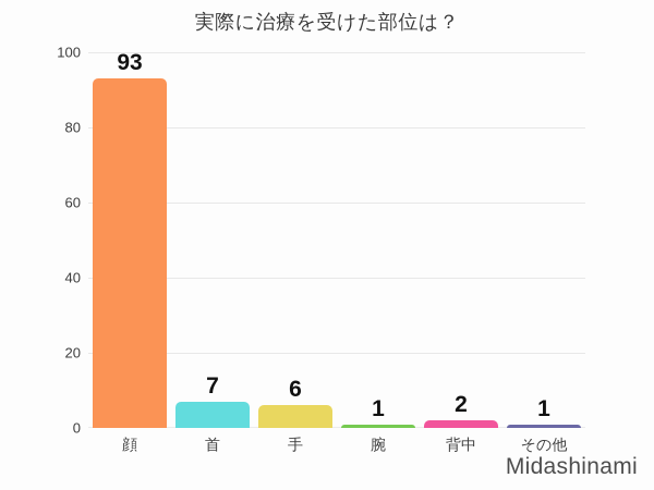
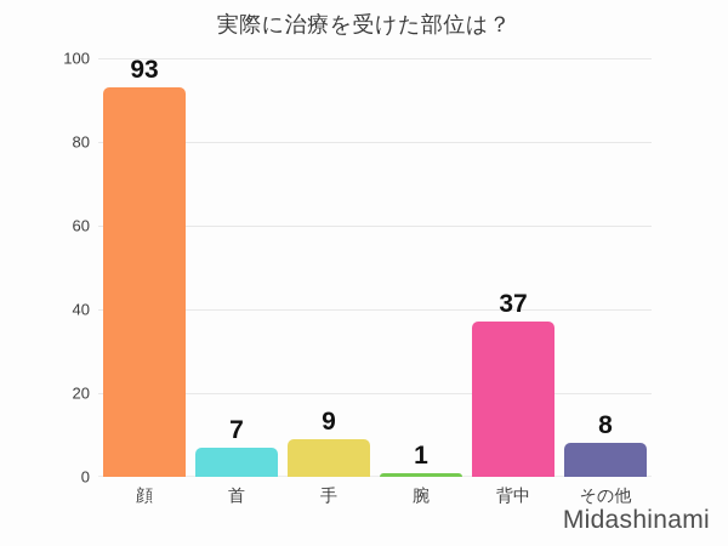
手: 6 -> 9
背中: 2 -> 37
その他: 1 -> 8
